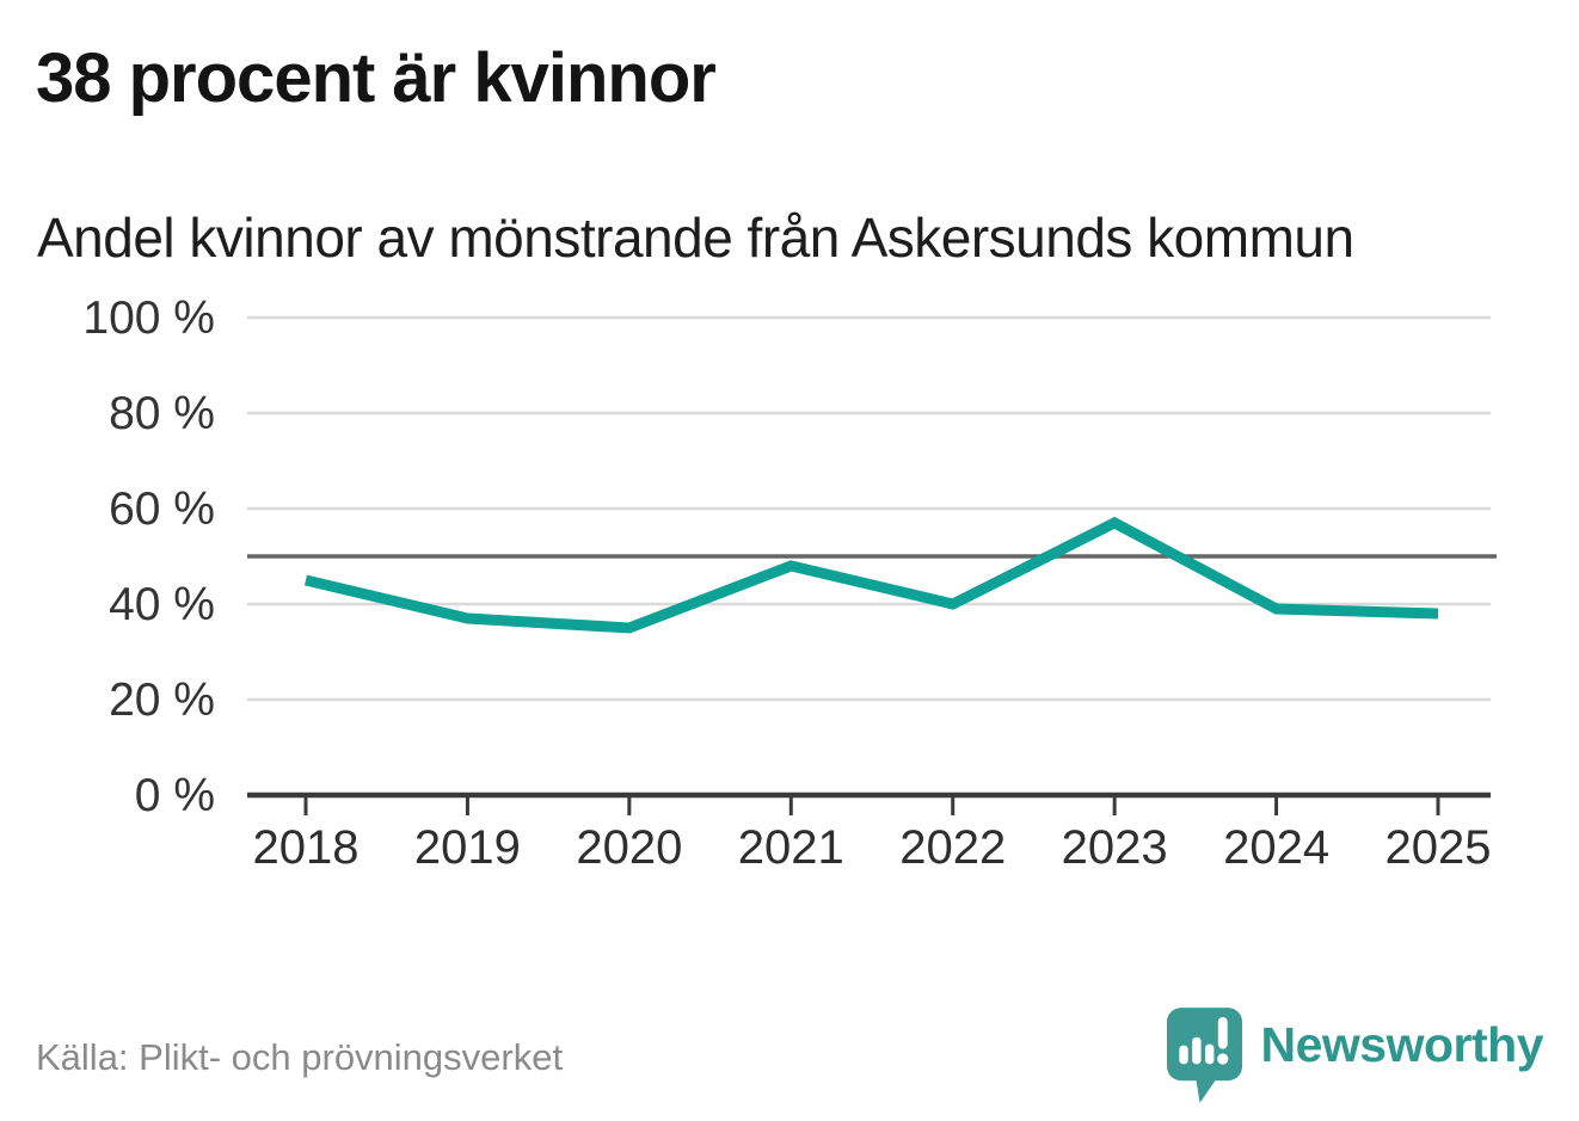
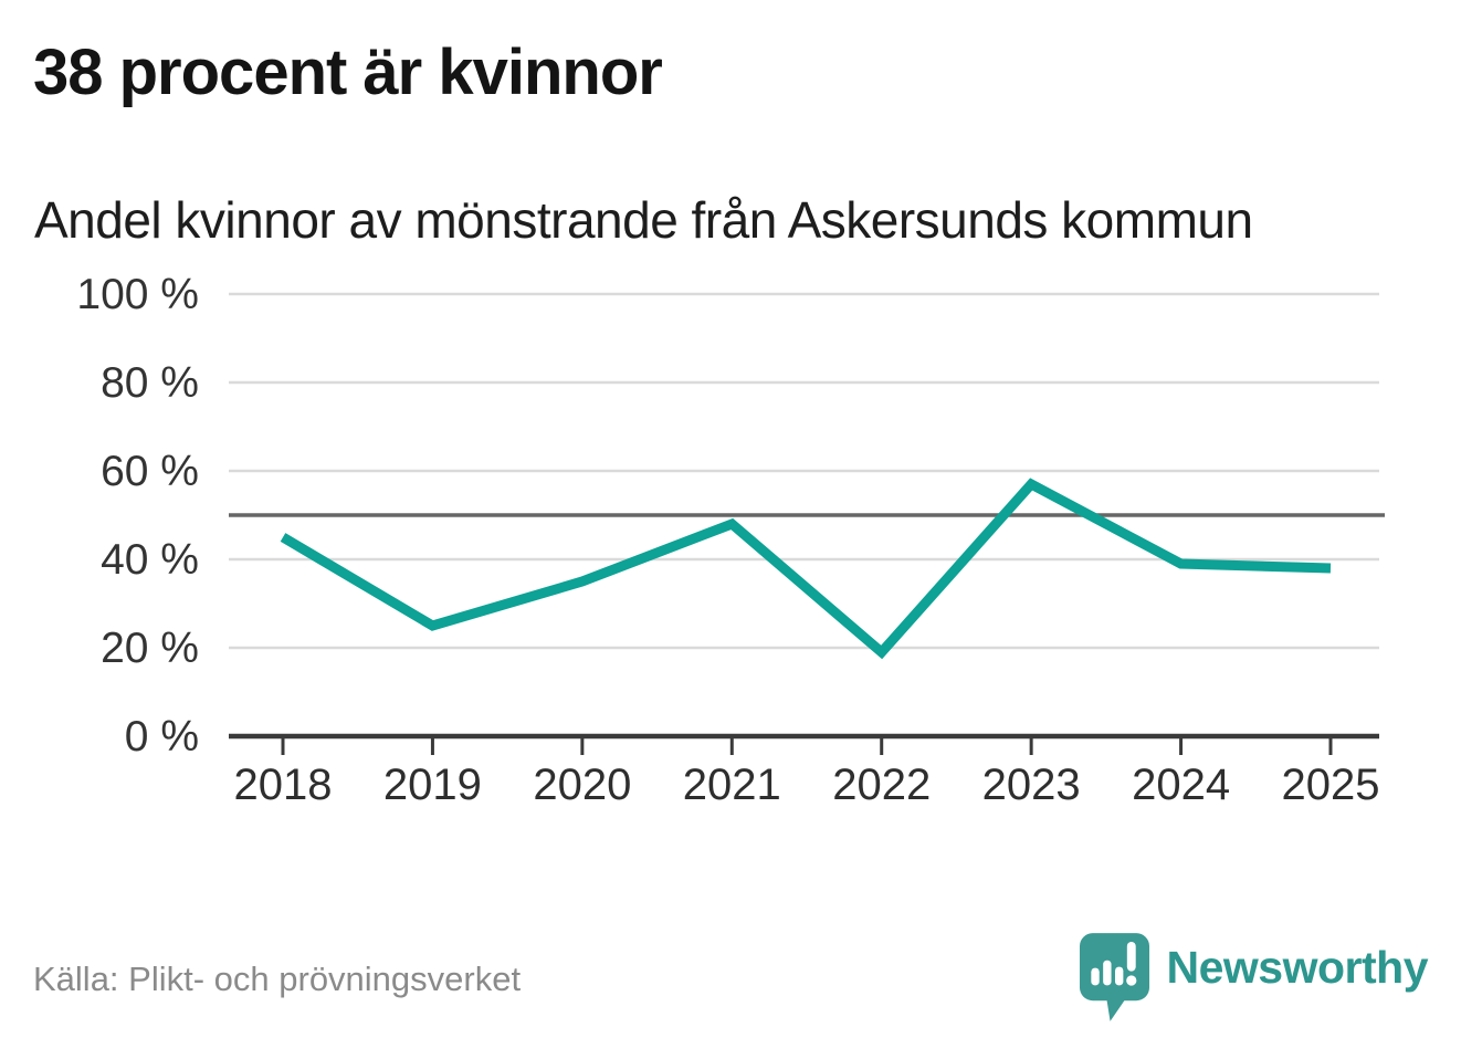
2019: 37% -> 25%
2022: 40% -> 19%
